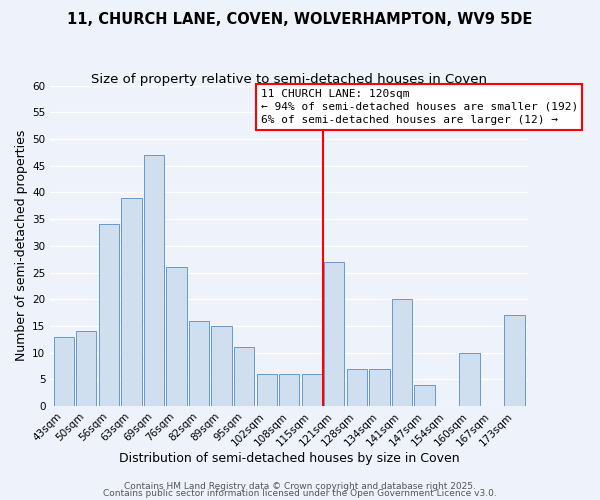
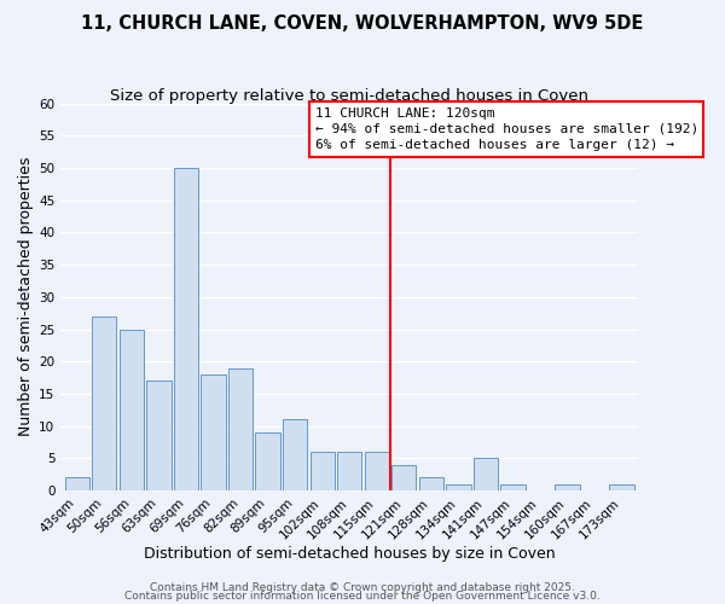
43sqm: 13 -> 2
50sqm: 14 -> 27
56sqm: 34 -> 25
63sqm: 39 -> 17
69sqm: 47 -> 50
76sqm: 26 -> 18
82sqm: 16 -> 19
89sqm: 15 -> 9
121sqm: 27 -> 4
128sqm: 7 -> 2
134sqm: 7 -> 1
141sqm: 20 -> 5
147sqm: 4 -> 1
160sqm: 10 -> 1
173sqm: 17 -> 1
